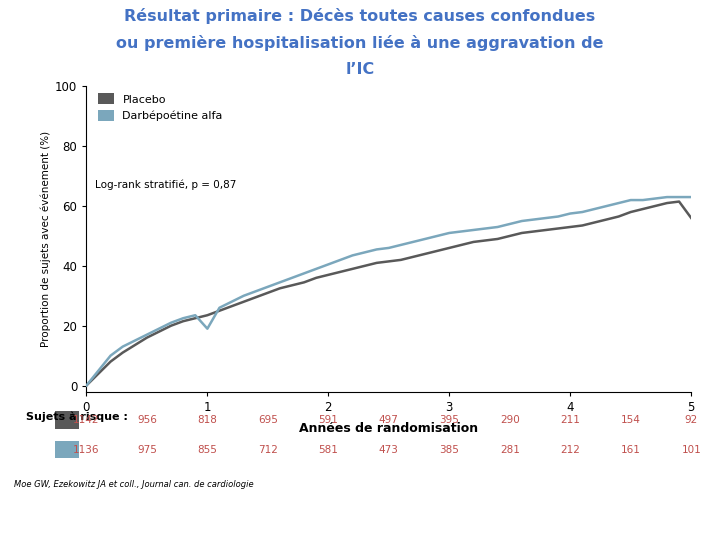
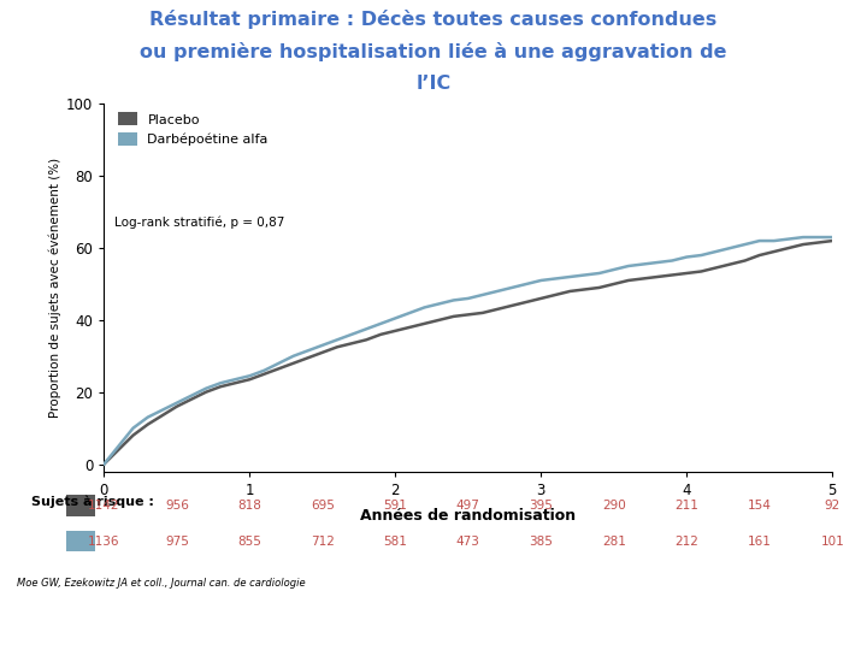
Darbépoétine alfa/1: 19.0 -> 24.5
Placebo/5: 56.0 -> 62.0
